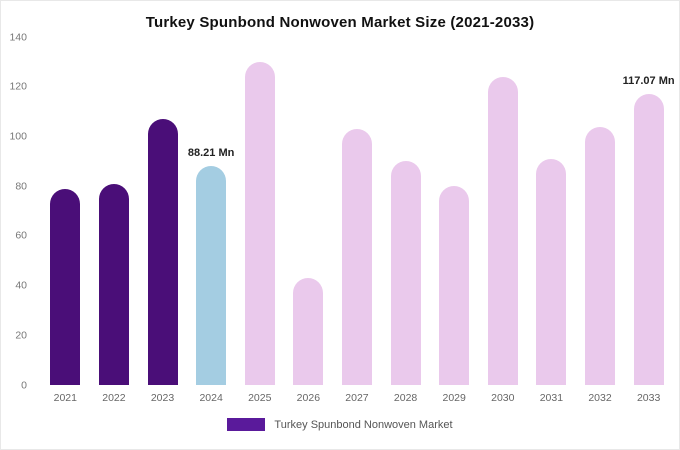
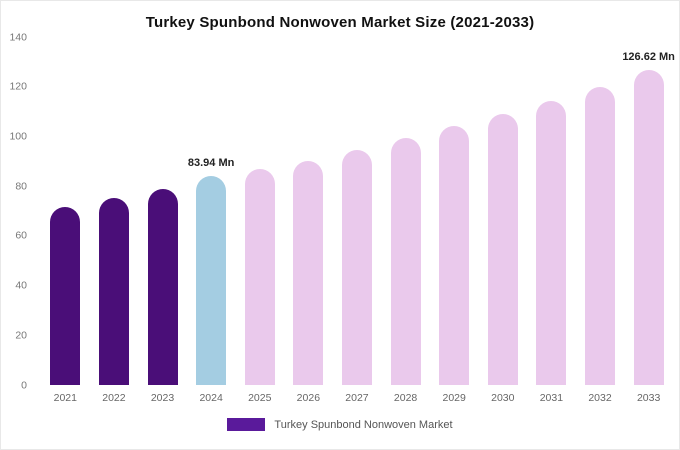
2021: 79 -> 72
2022: 81 -> 75
2023: 107 -> 79
2024: 88.21 -> 83.94
2025: 130 -> 87
2026: 43 -> 90
2027: 103 -> 95
2028: 90 -> 99
2029: 80 -> 104
2030: 124 -> 109
2031: 91 -> 114
2032: 104 -> 120
2033: 117.07 -> 126.62
